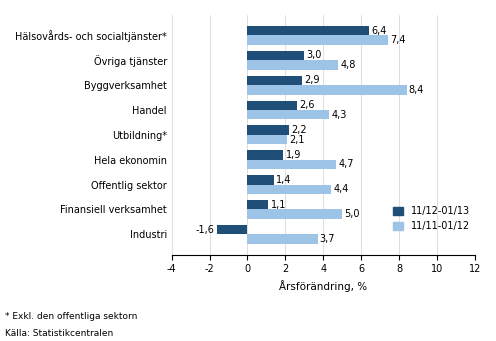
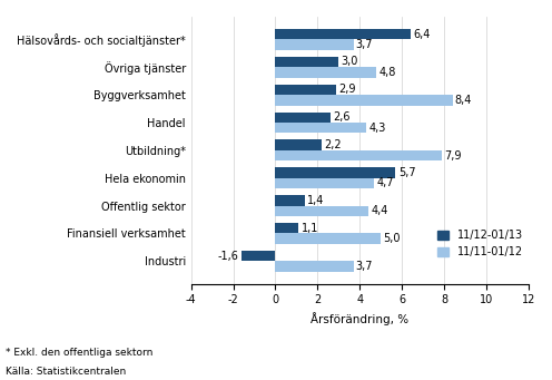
11/11-01/12/Hälsovårds- och socialtjänster*: 7,4 -> 3,7
11/11-01/12/Utbildning*: 2,1 -> 7,9
11/12-01/13/Hela ekonomin: 1,9 -> 5,7
